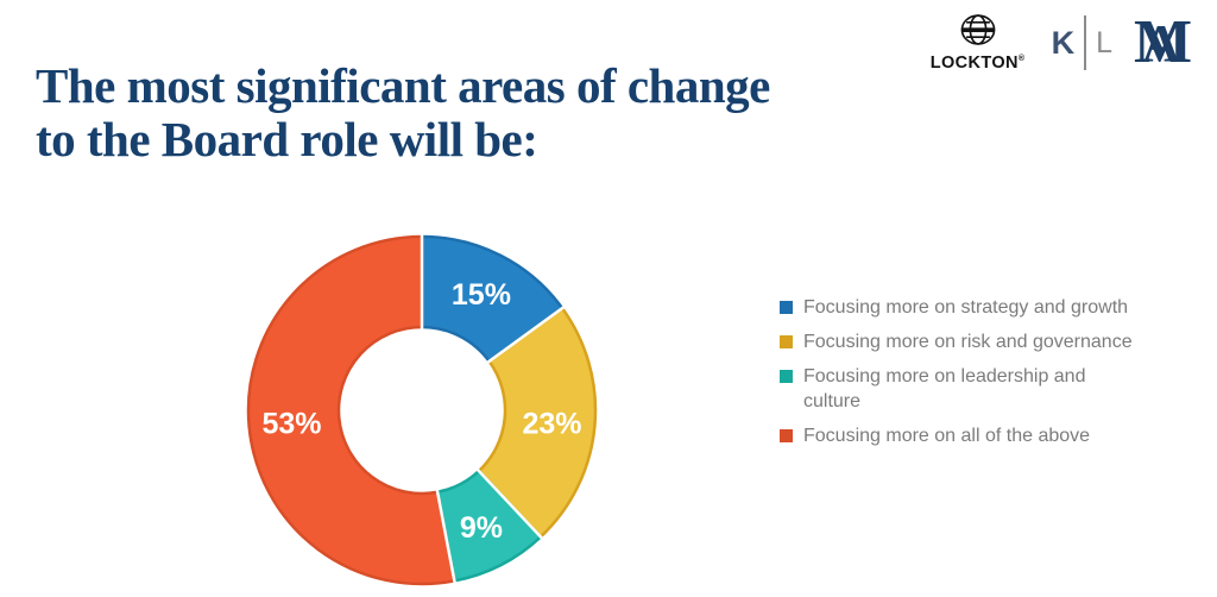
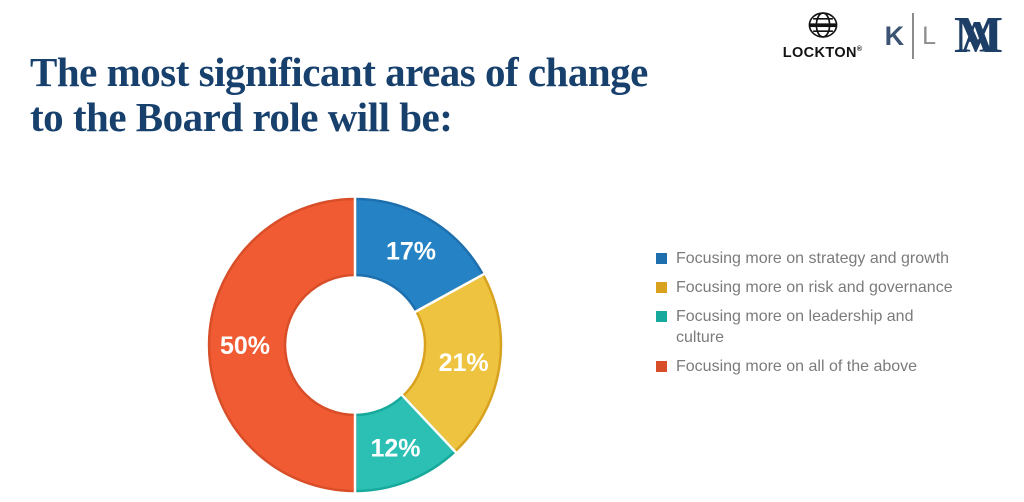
Focusing more on strategy and growth: 15% -> 17%
Focusing more on risk and governance: 23% -> 21%
Focusing more on leadership and culture: 9% -> 12%
Focusing more on all of the above: 53% -> 50%
